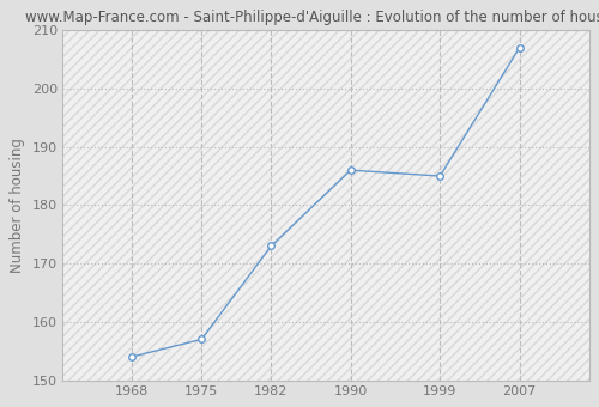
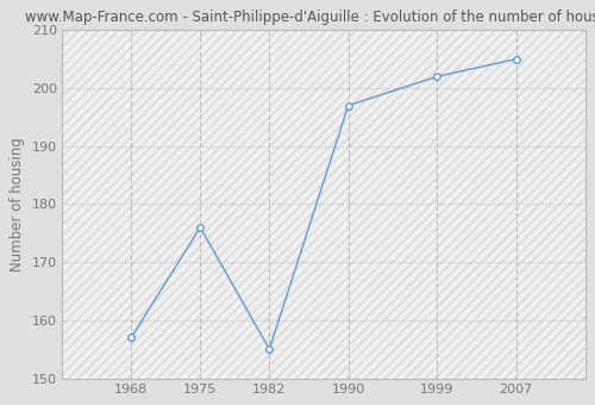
1968: 154 -> 157
1975: 157 -> 176
1982: 173 -> 155
1990: 186 -> 197
1999: 185 -> 202
2007: 207 -> 205
